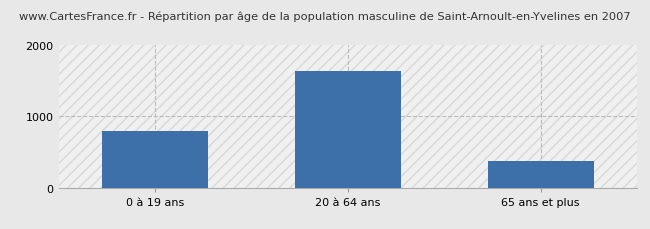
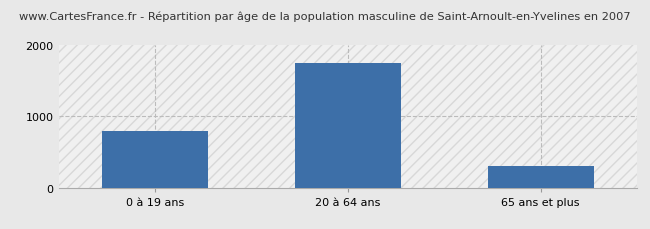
20 à 64 ans: 1640 -> 1750
65 ans et plus: 380 -> 300
